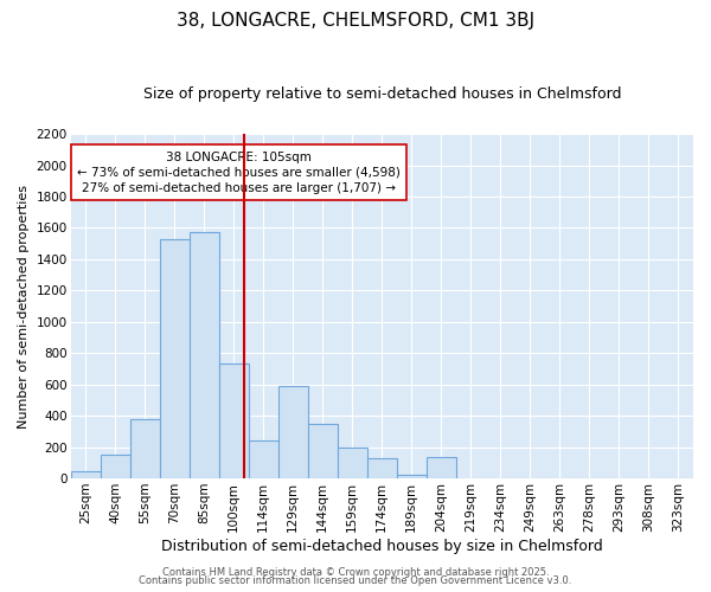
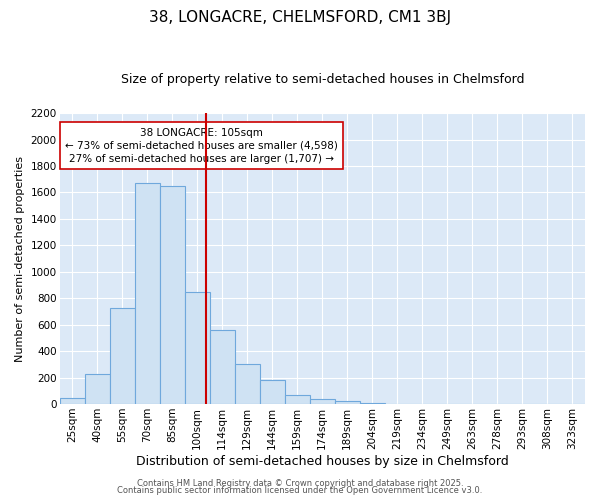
40sqm: 150 -> 220
55sqm: 380 -> 720
70sqm: 1530 -> 1670
85sqm: 1570 -> 1650
100sqm: 730 -> 850
114sqm: 240 -> 560
129sqm: 590 -> 300
144sqm: 350 -> 180
159sqm: 200 -> 60
174sqm: 130 -> 40
204sqm: 140 -> 0
